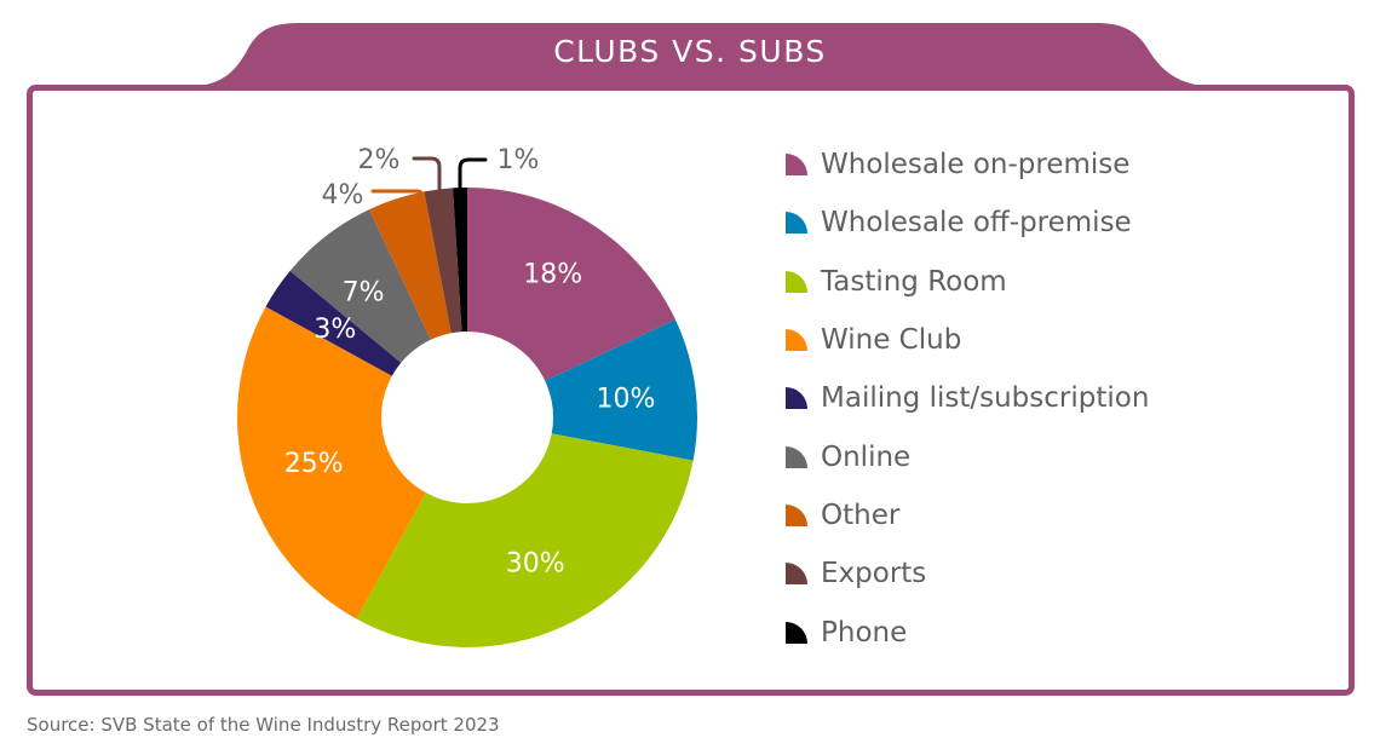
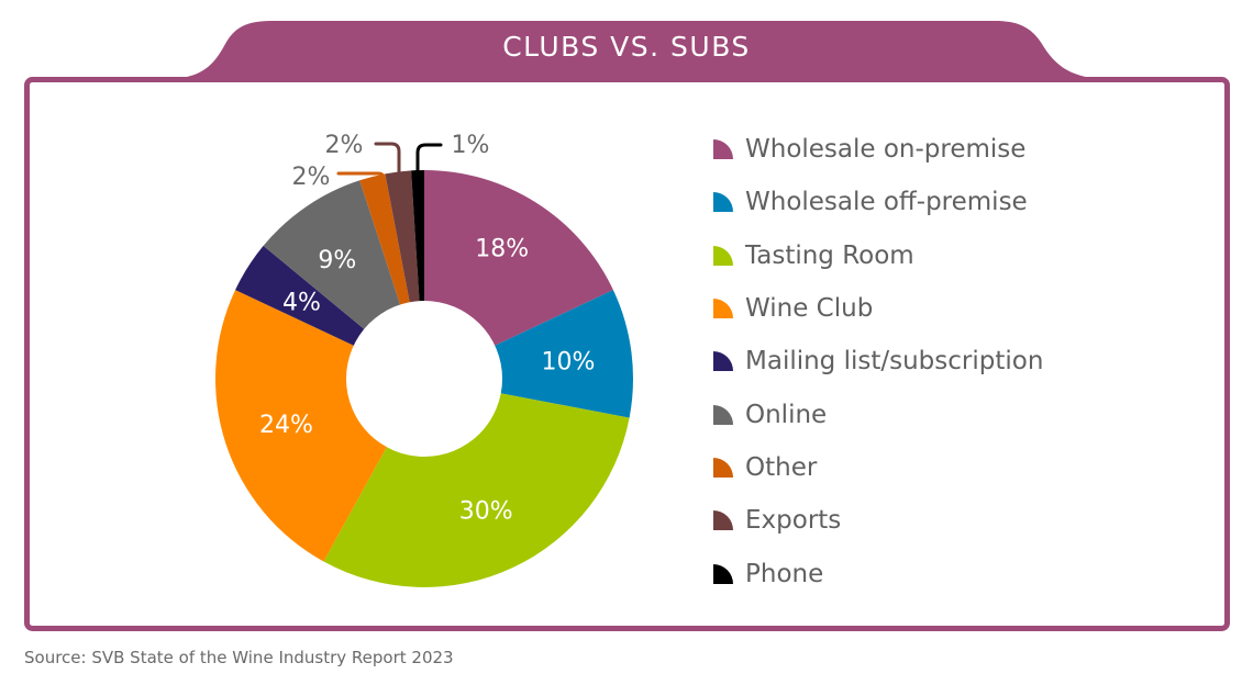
Wine Club: 25% -> 24%
Mailing list/subscription: 3% -> 4%
Online: 7% -> 9%
Other: 4% -> 2%
